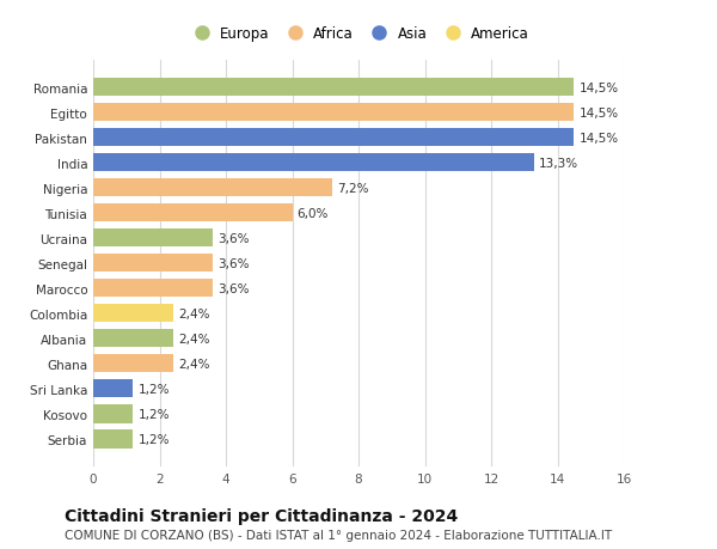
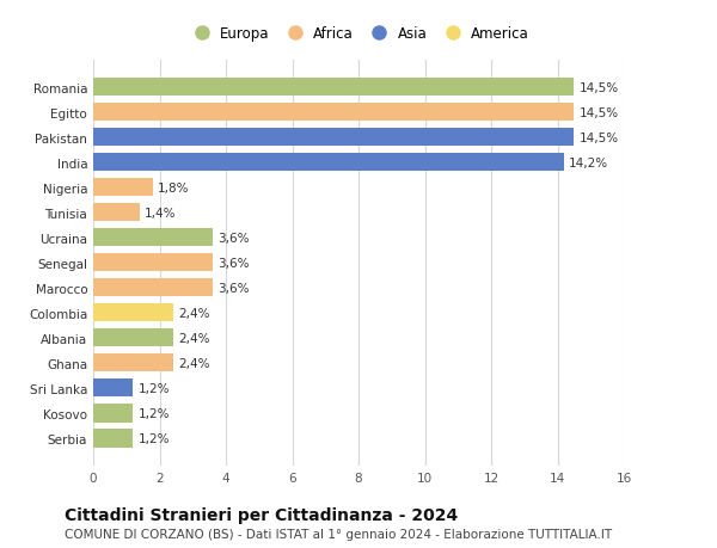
India: 13,3% -> 14,2%
Nigeria: 7,2% -> 1,8%
Tunisia: 6,0% -> 1,4%
